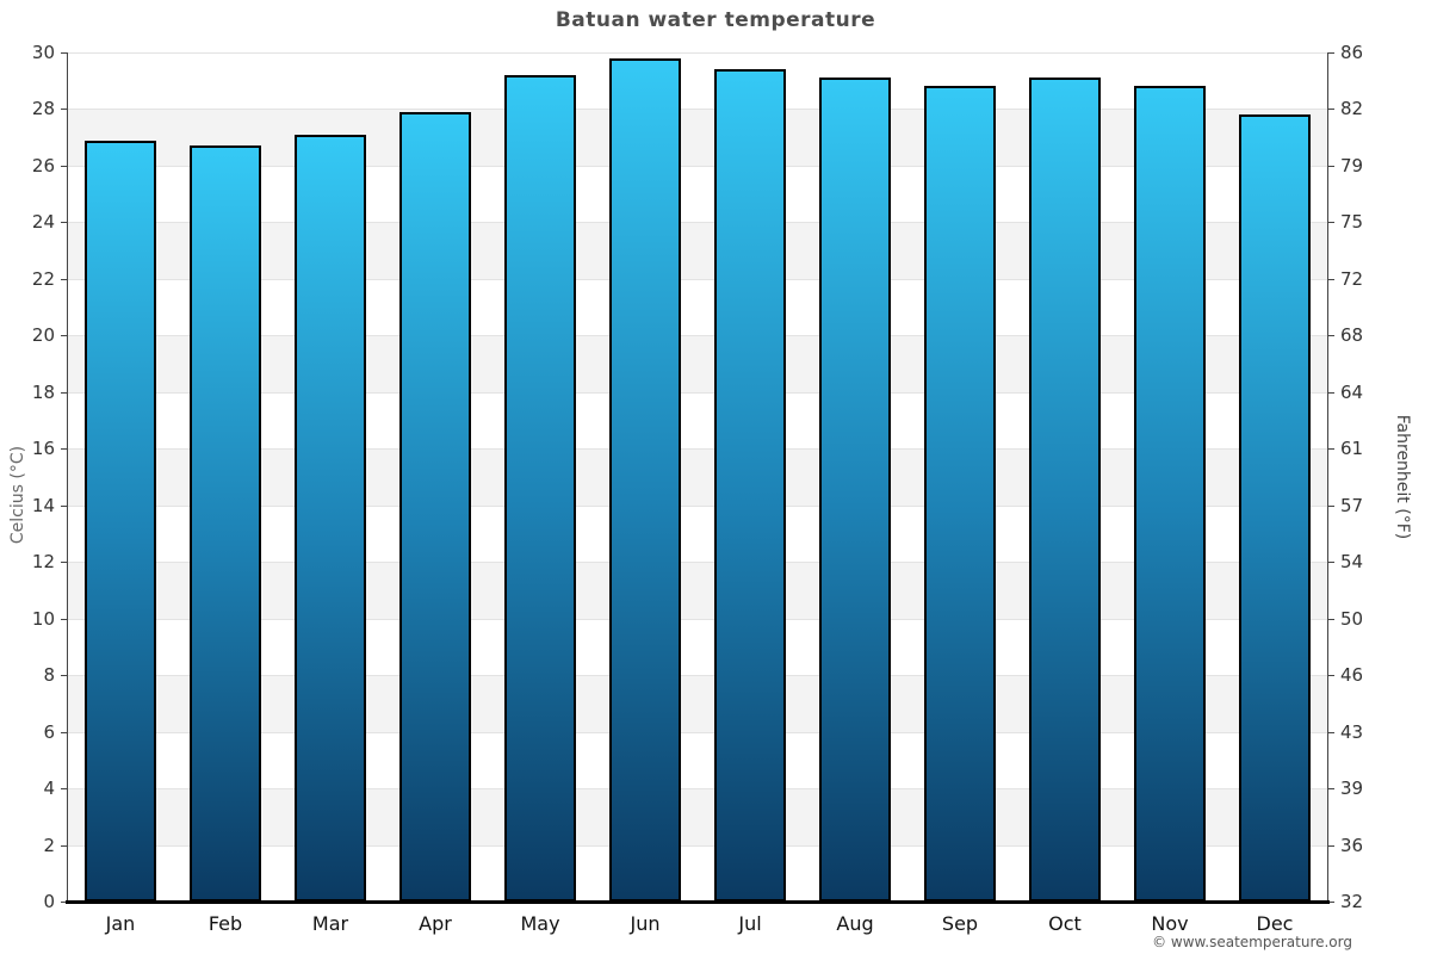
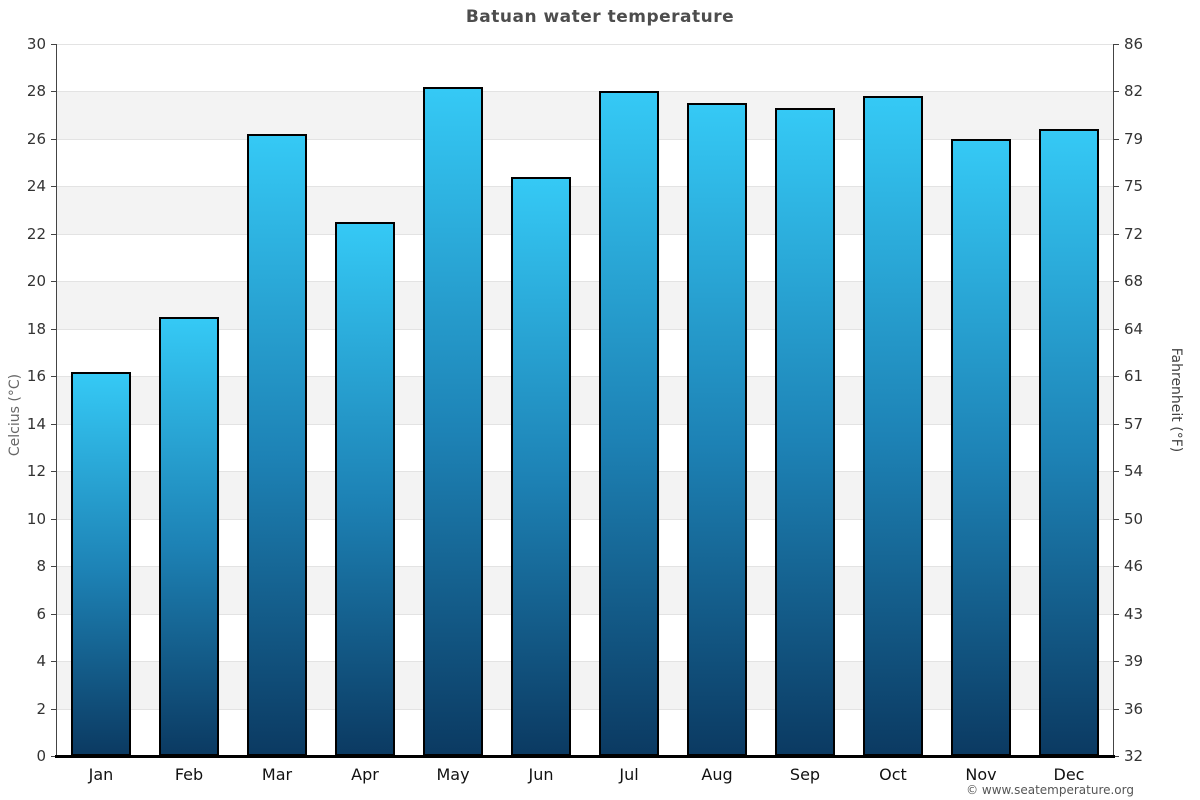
Jan: 26.9 -> 16.2
Feb: 26.7 -> 18.5
Mar: 27.1 -> 26.2
Apr: 27.9 -> 22.5
May: 29.2 -> 28.2
Jun: 29.8 -> 24.4
Jul: 29.4 -> 28.0
Aug: 29.1 -> 27.5
Sep: 28.8 -> 27.3
Oct: 29.1 -> 27.8
Nov: 28.8 -> 26.0
Dec: 27.8 -> 26.4
